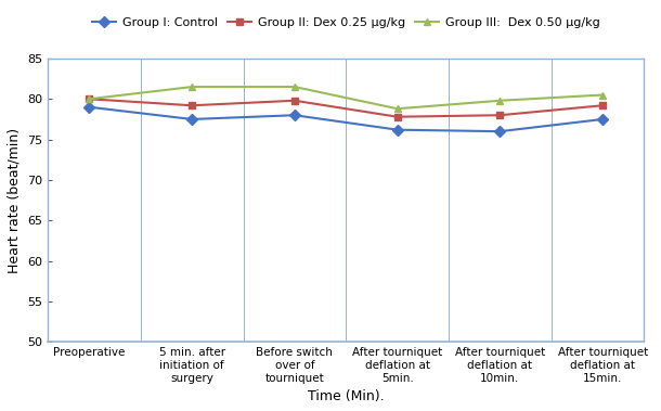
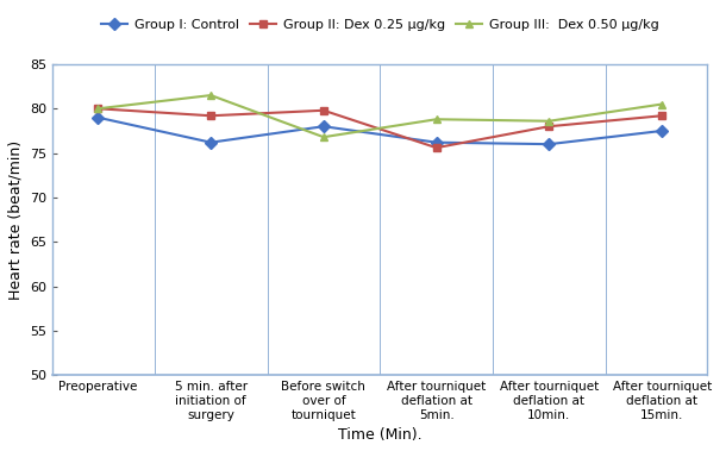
Group I: Control/5 min. after initiation of surgery: 77.5 -> 76.2
Group III: Dex 0.50 μg/kg/Before switch over of tourniquet: 81.5 -> 76.8
Group II: Dex 0.25 μg/kg/After tourniquet deflation at 5min.: 77.8 -> 75.6
Group III: Dex 0.50 μg/kg/After tourniquet deflation at 10min.: 79.8 -> 78.6
